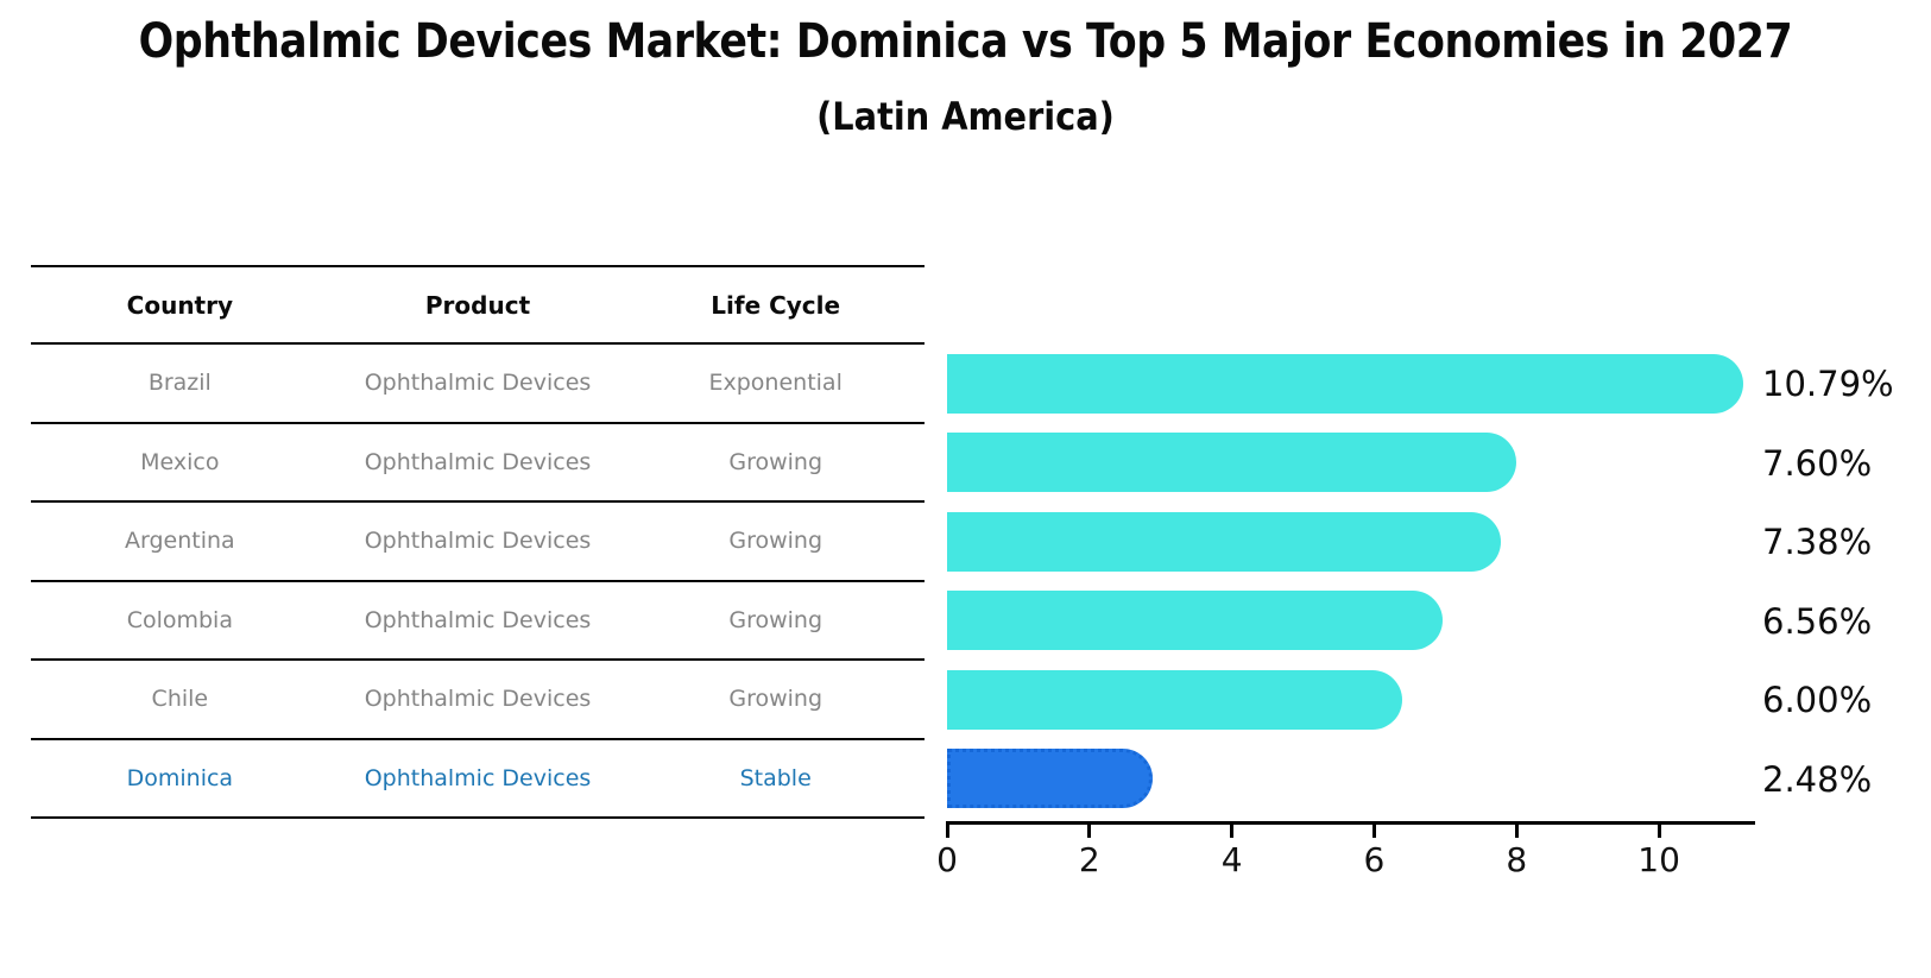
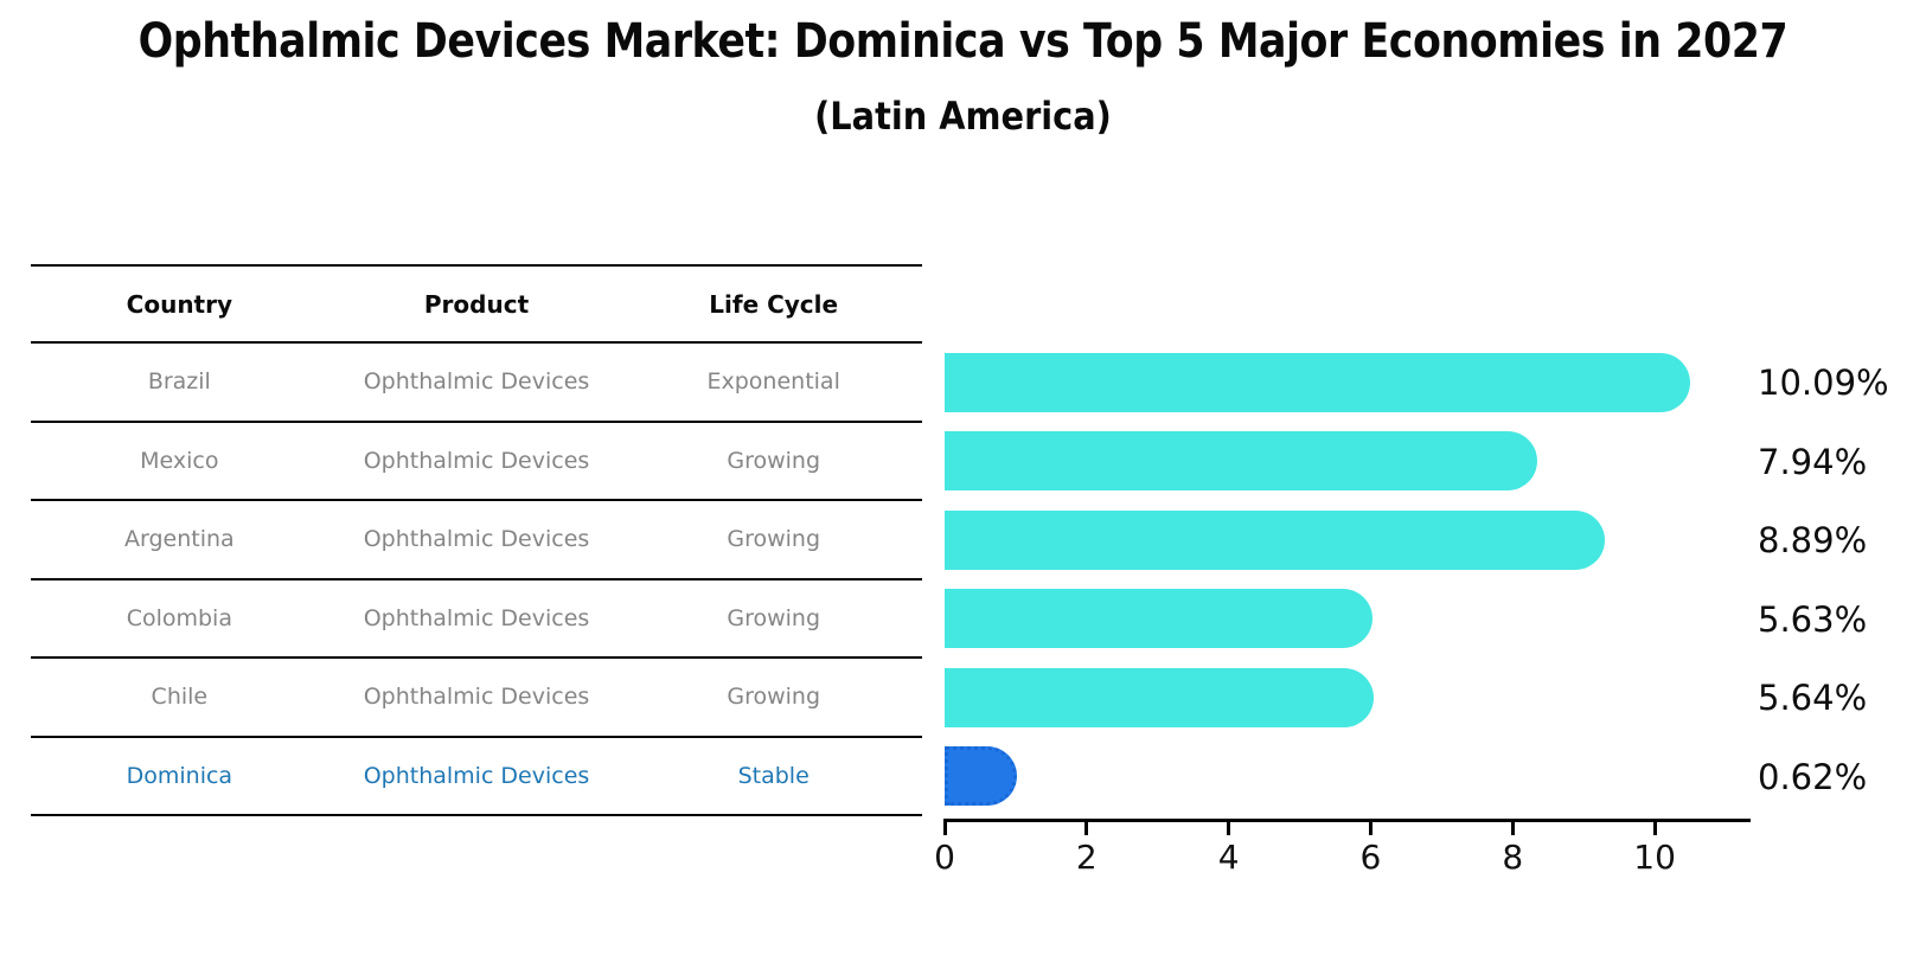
Brazil: 10.79% -> 10.09%
Mexico: 7.60% -> 7.94%
Argentina: 7.38% -> 8.89%
Colombia: 6.56% -> 5.63%
Chile: 6.00% -> 5.64%
Dominica: 2.48% -> 0.62%
